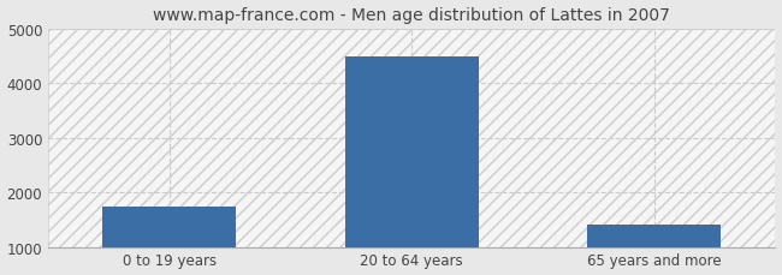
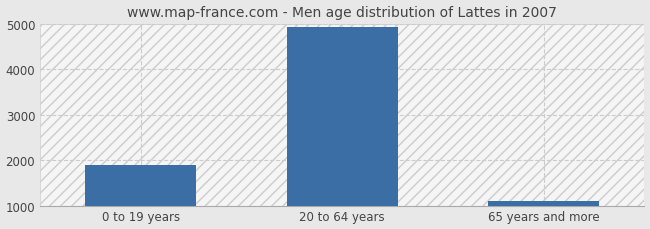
0 to 19 years: 1750 -> 1900
20 to 64 years: 4500 -> 4930
65 years and more: 1400 -> 1110
